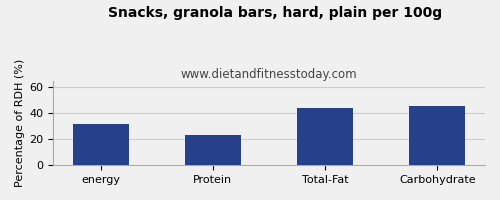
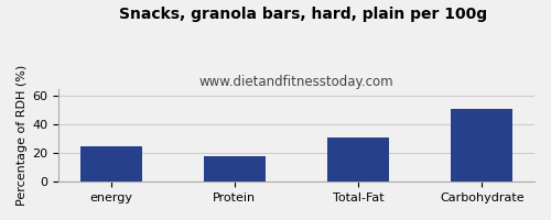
energy: 32 -> 25
Protein: 23 -> 18
Total-Fat: 44 -> 31
Carbohydrate: 46 -> 51
